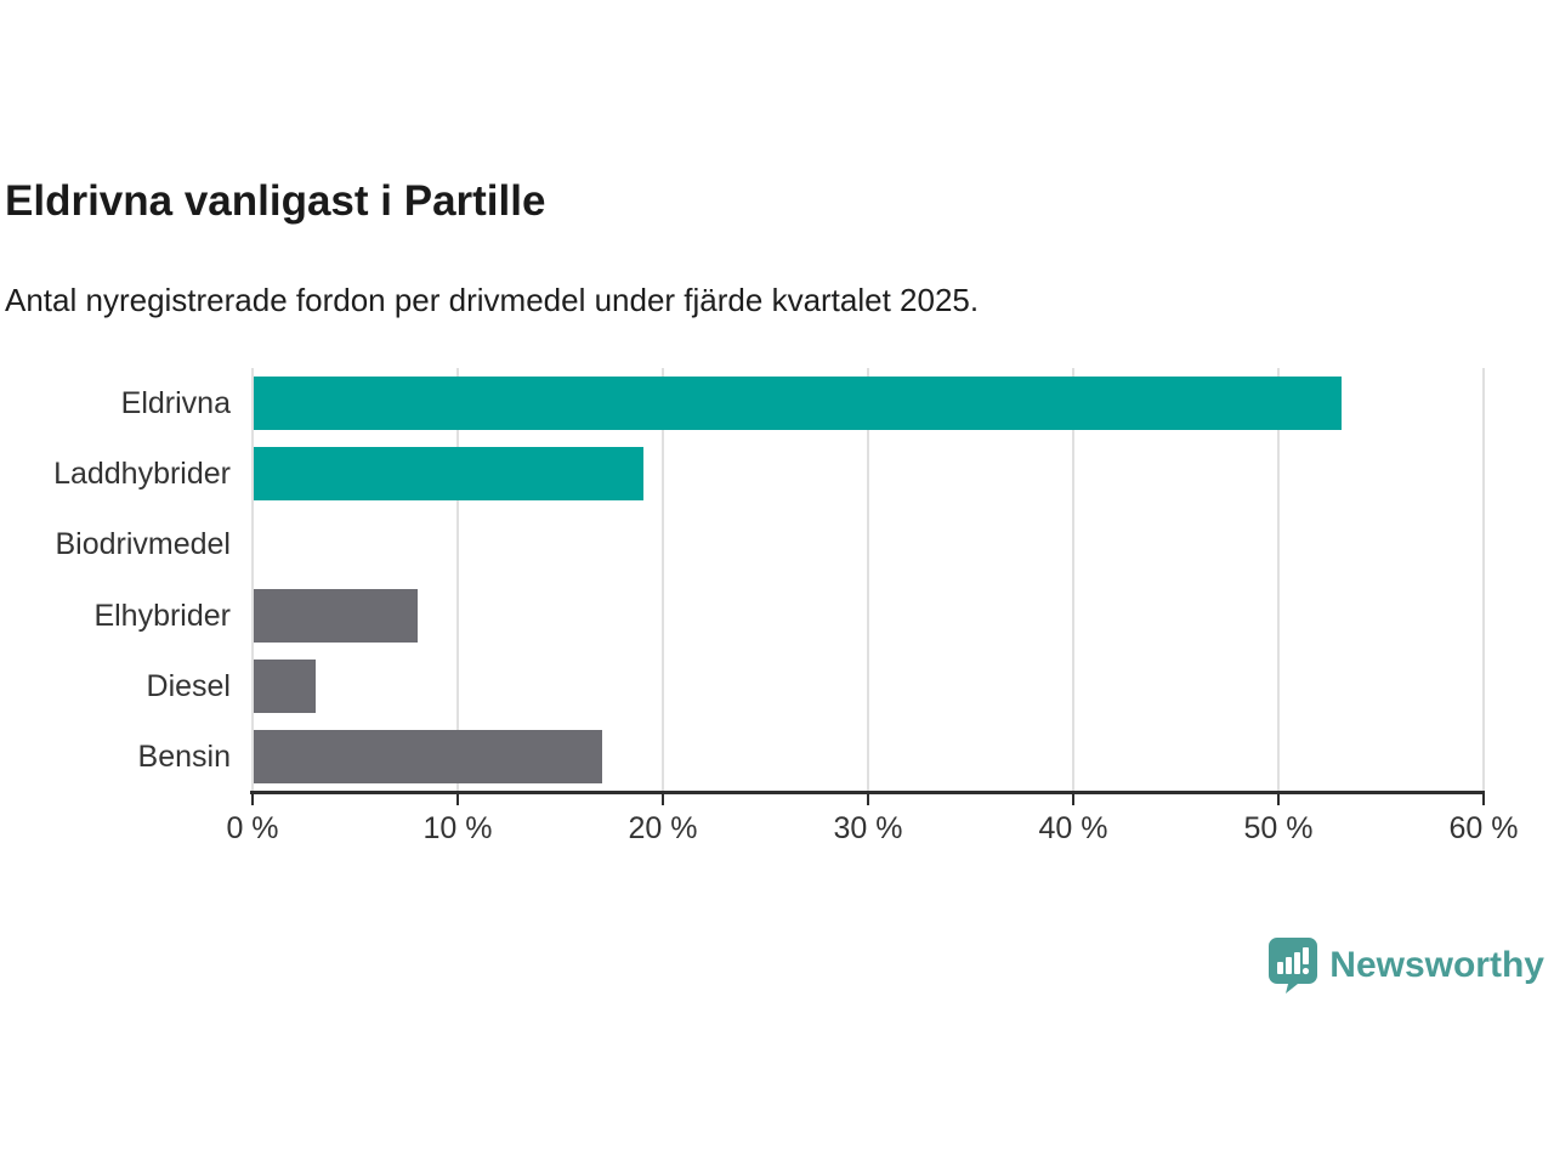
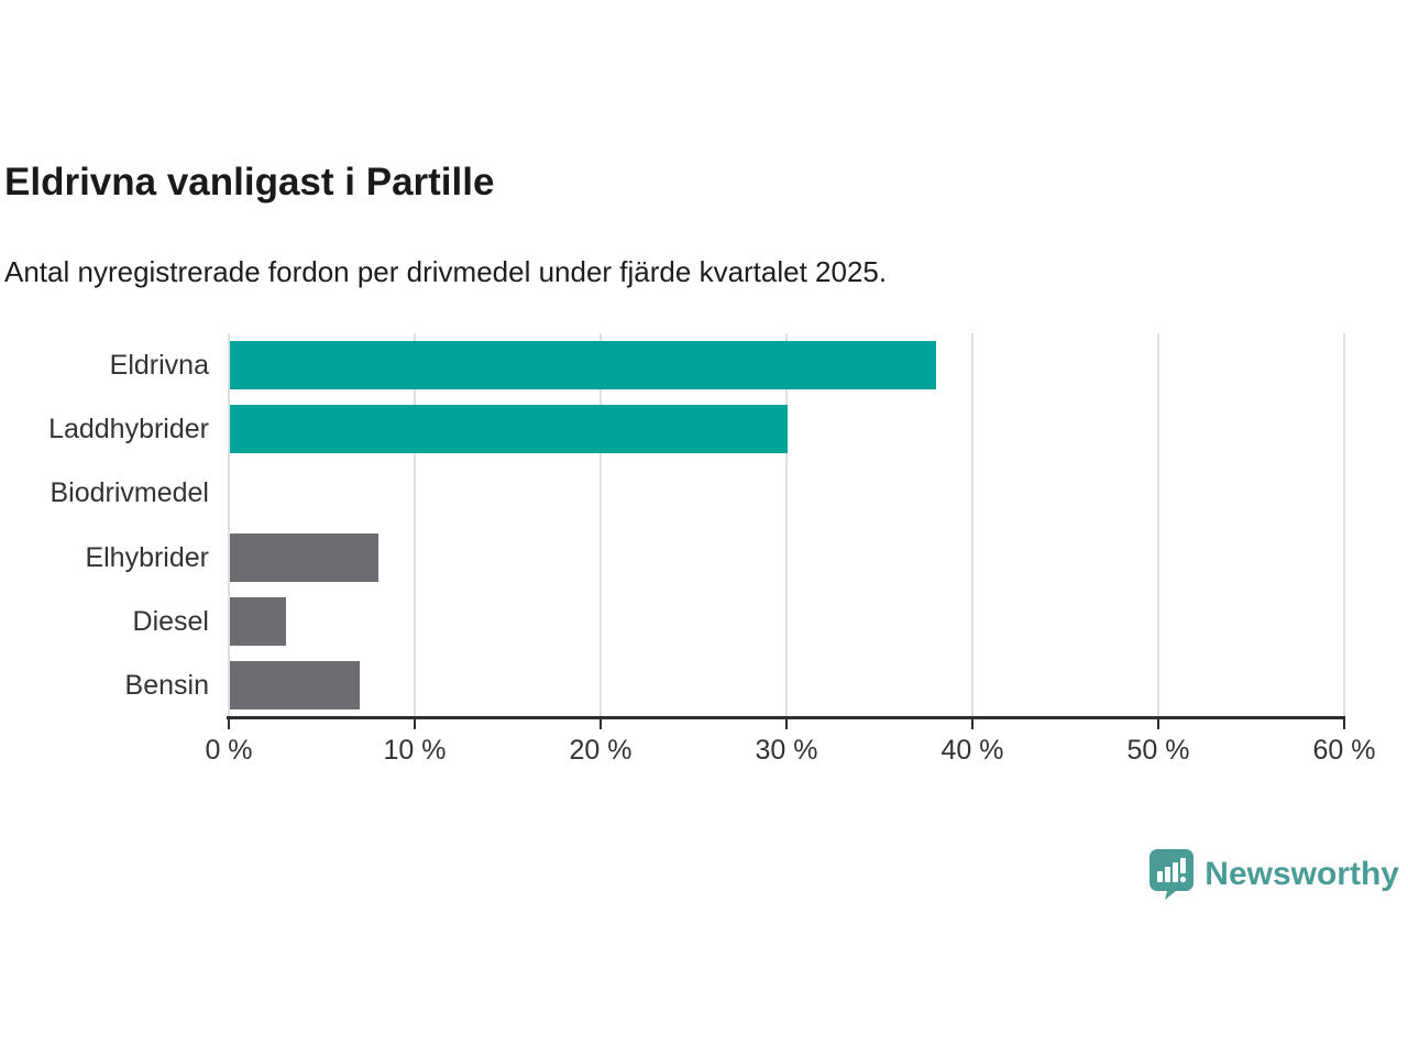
Eldrivna: 53% -> 38%
Laddhybrider: 19% -> 30%
Bensin: 17% -> 7%
